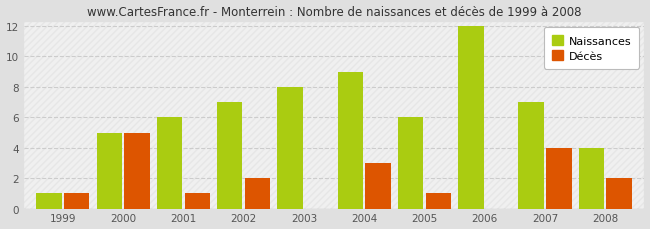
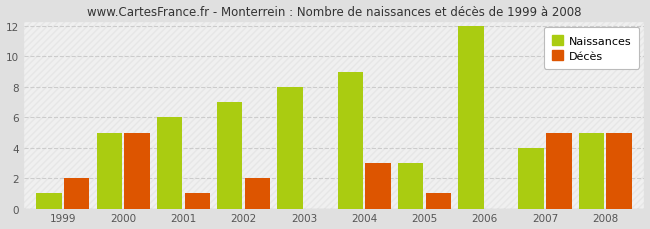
Décès/1999: 1 -> 2
Naissances/2005: 6 -> 3
Naissances/2007: 7 -> 4
Décès/2007: 4 -> 5
Naissances/2008: 4 -> 5
Décès/2008: 2 -> 5
